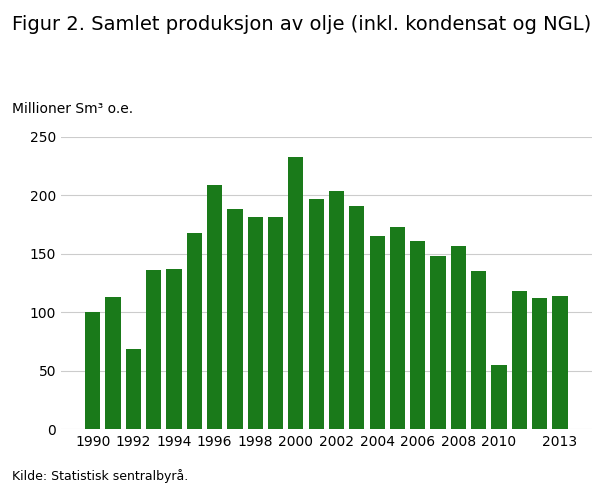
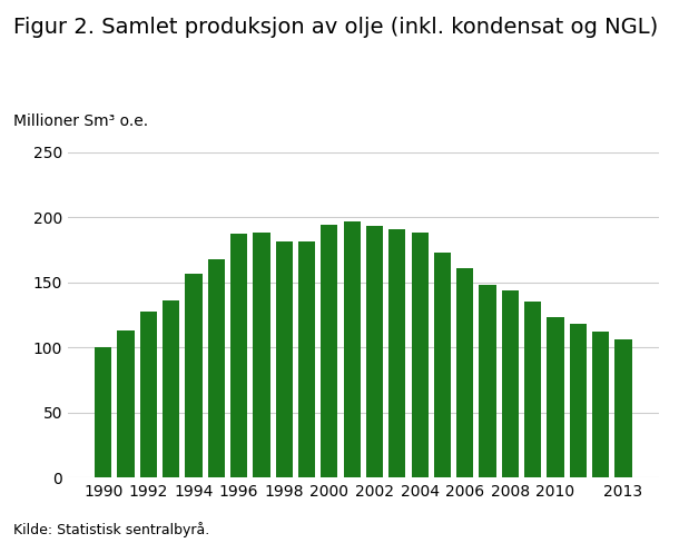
1992: 69 -> 128
1994: 137 -> 157
1996: 209 -> 187
2000: 233 -> 194
2002: 204 -> 193
2004: 165 -> 188
2008: 157 -> 144
2010: 55 -> 123
2013: 114 -> 106
